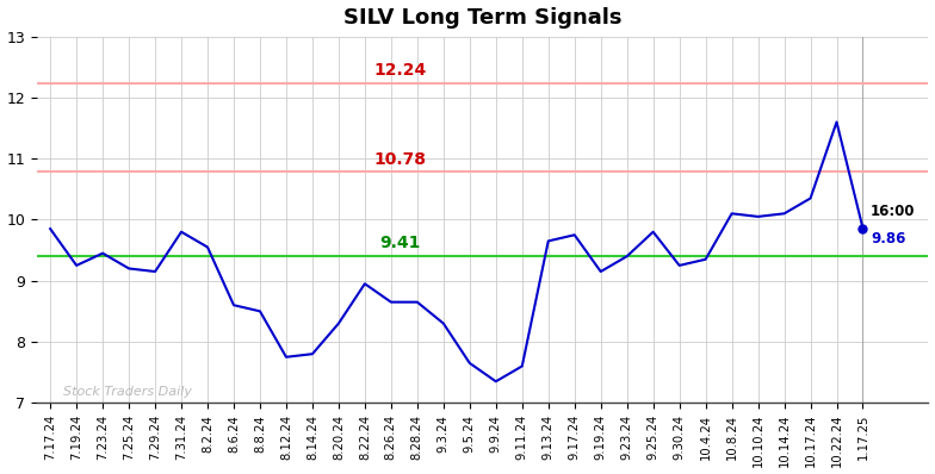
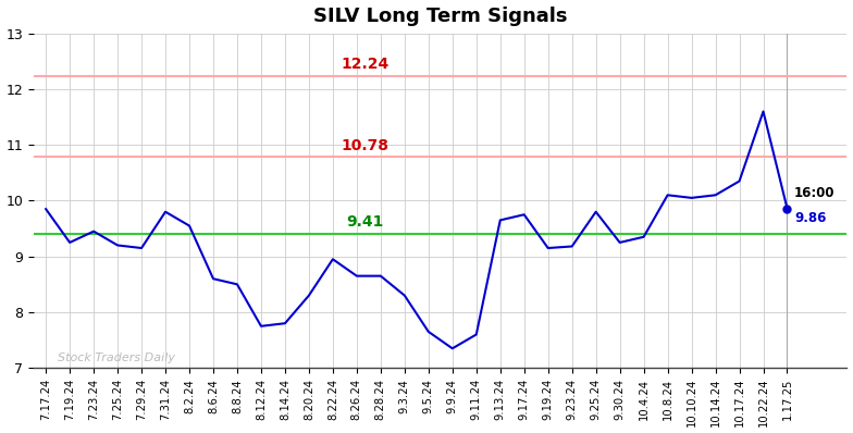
9.23.24: 9.40 -> 9.18
